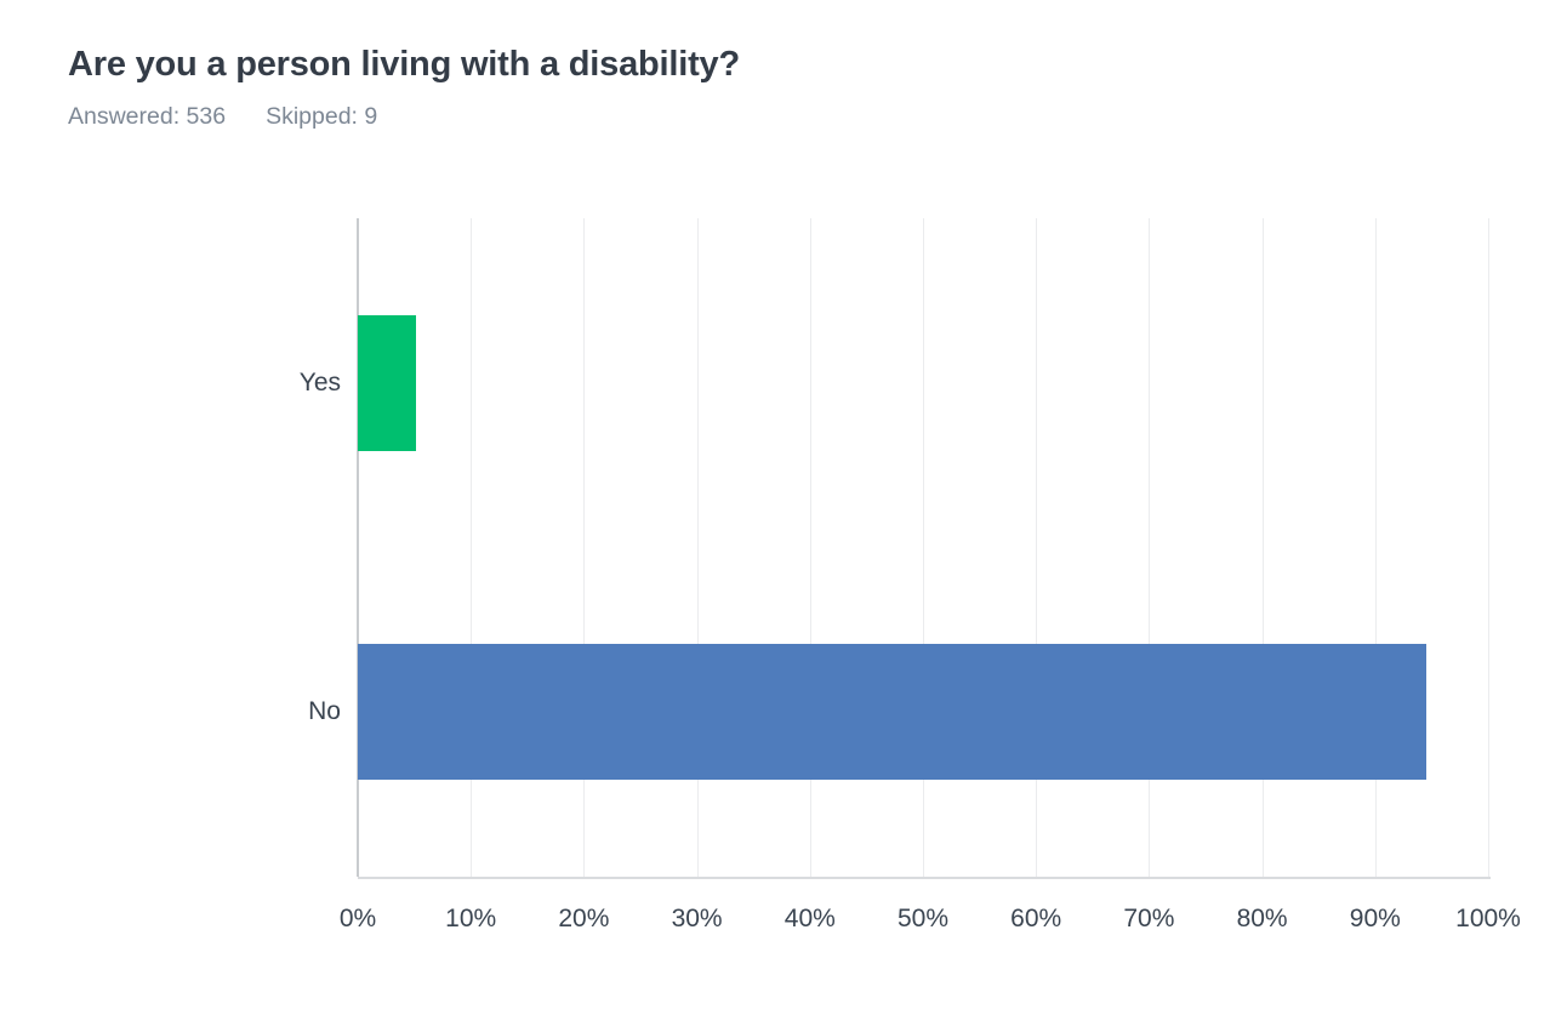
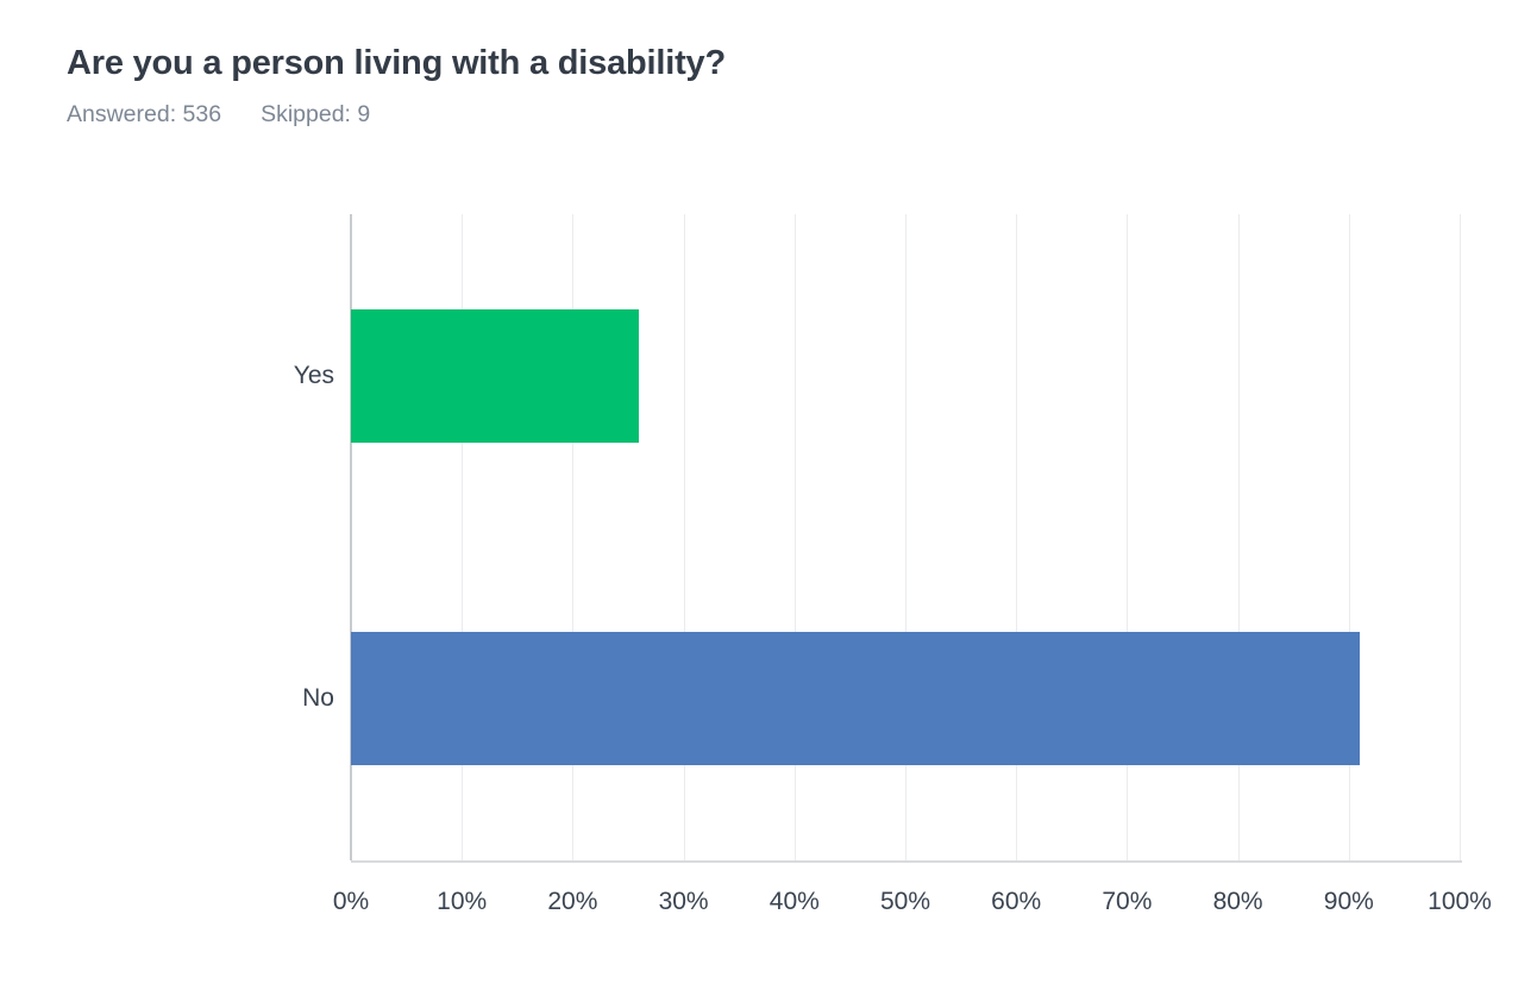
Yes: 5% -> 26%
No: 94% -> 91%
